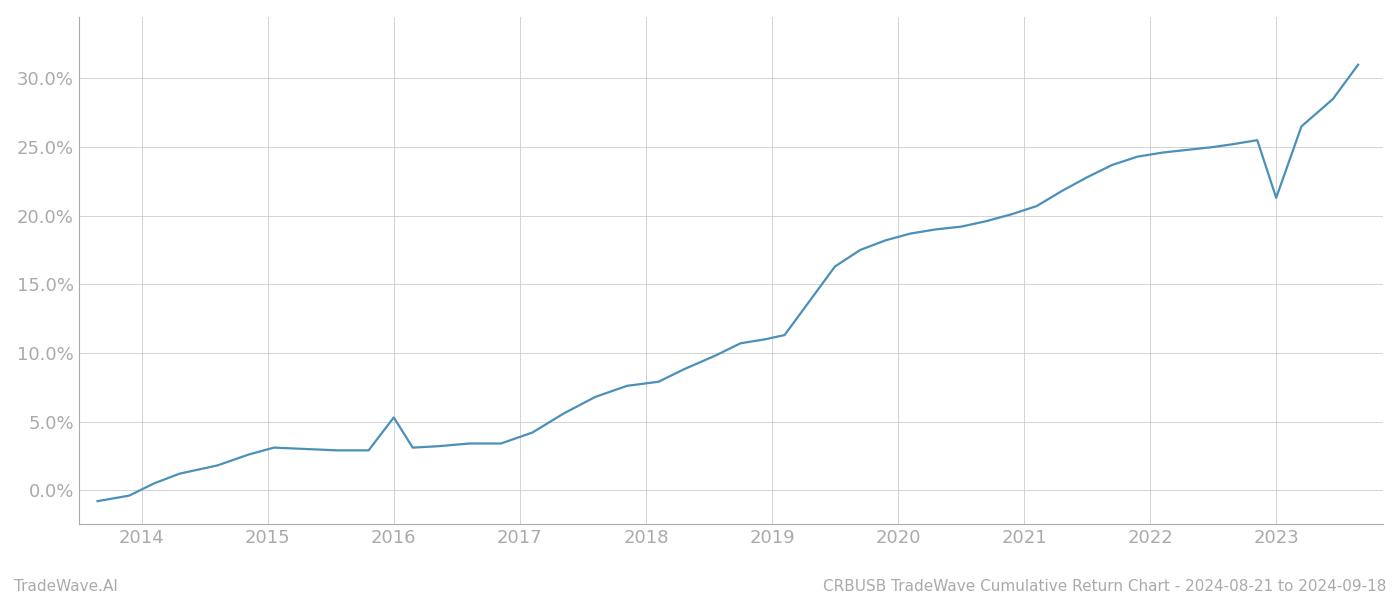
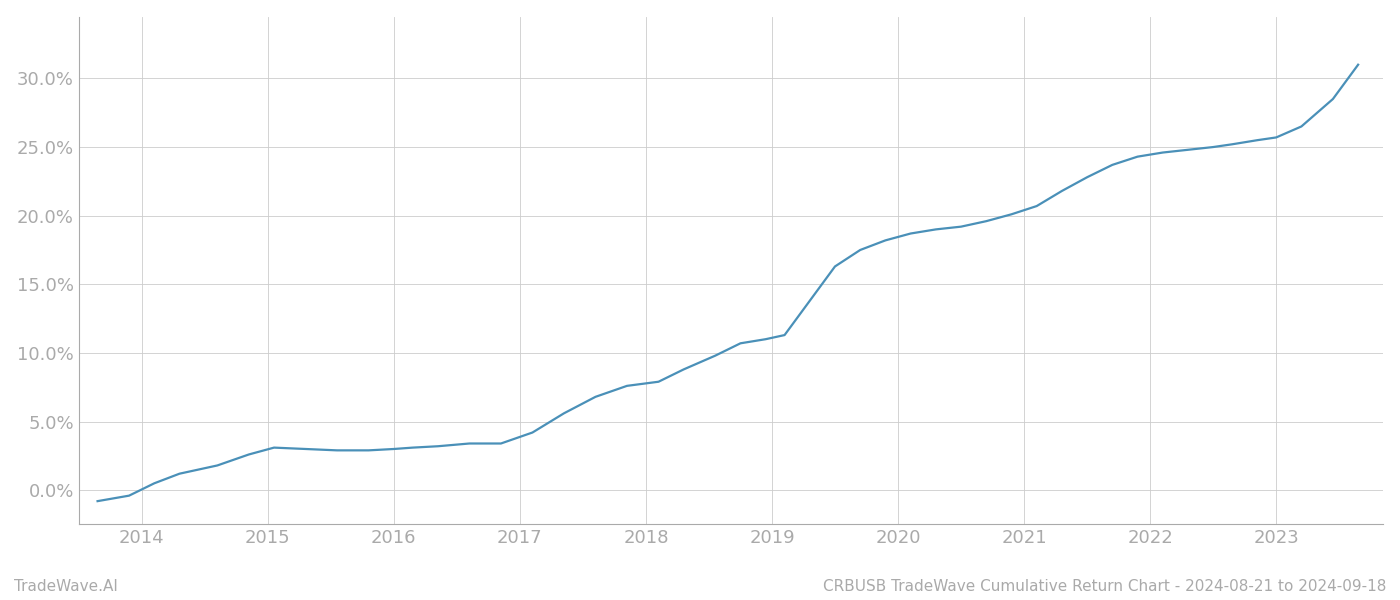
2016: 5.3% -> 3.0%
2023: 21.3% -> 25.7%
